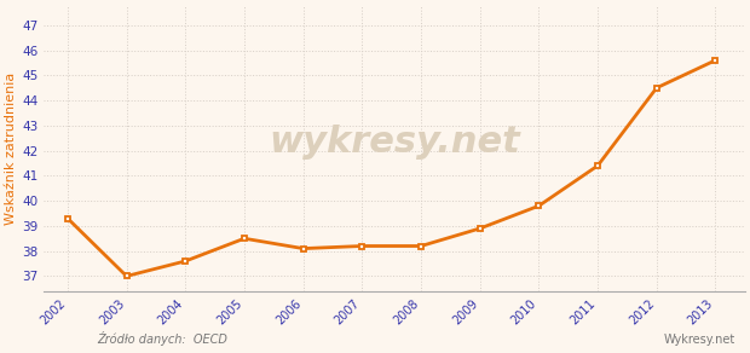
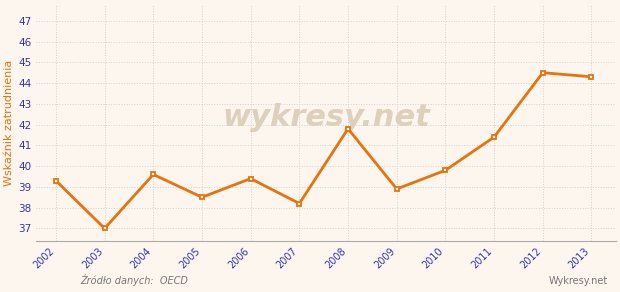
2004: 37.6 -> 39.6
2006: 38.1 -> 39.4
2008: 38.2 -> 41.8
2013: 45.6 -> 44.3
